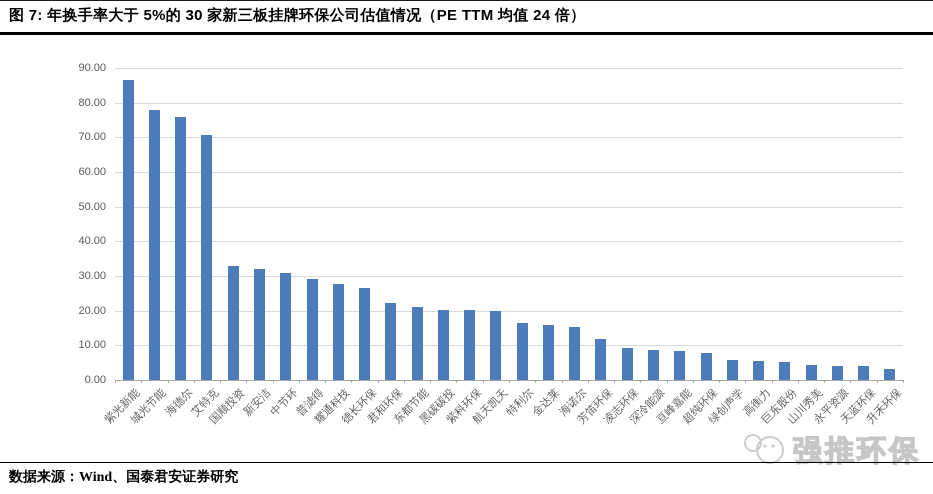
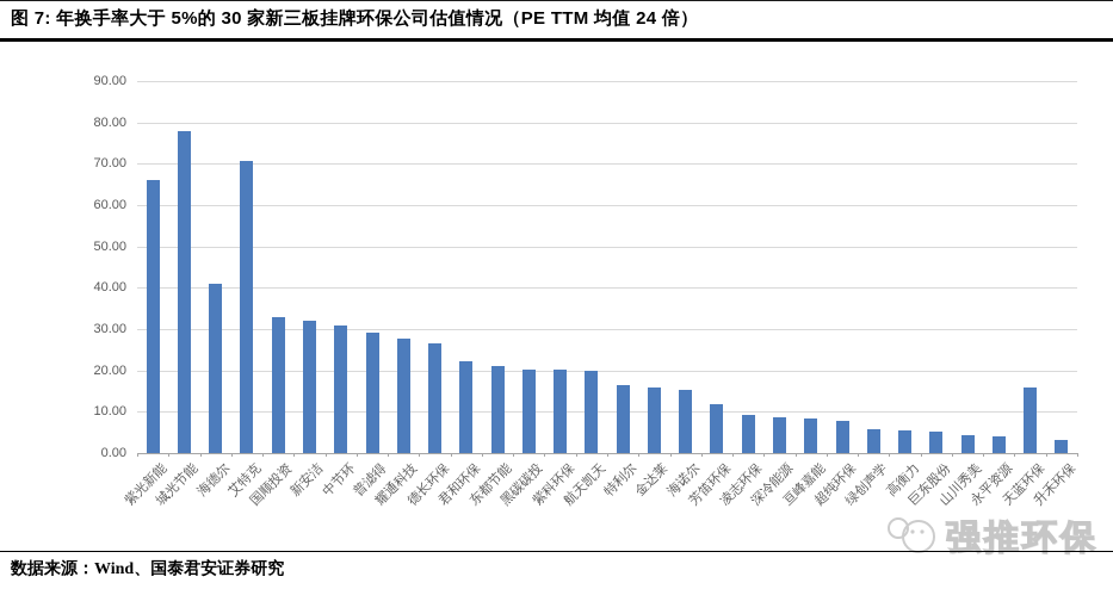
紫光新能: 86 -> 66
海德尔: 76 -> 41
天蓝环保: 4 -> 16
